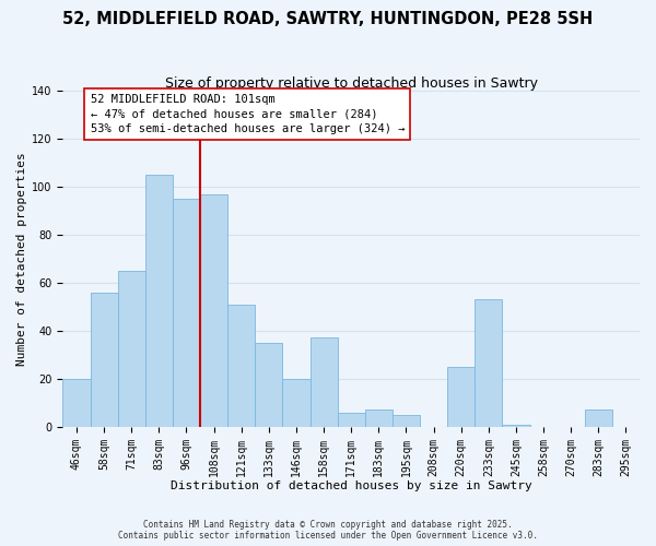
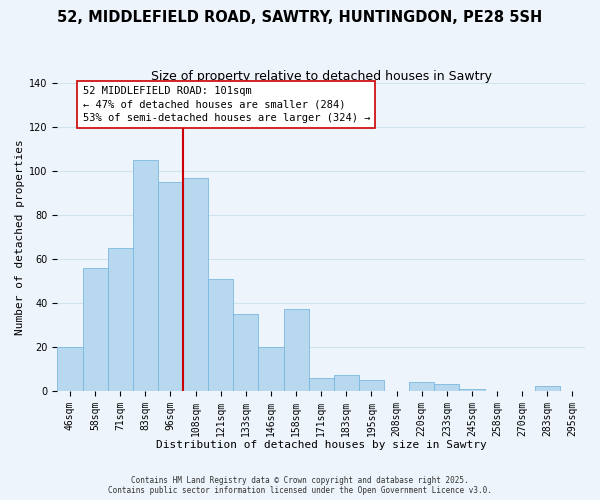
220sqm: 25 -> 4
233sqm: 53 -> 3
283sqm: 7 -> 2
